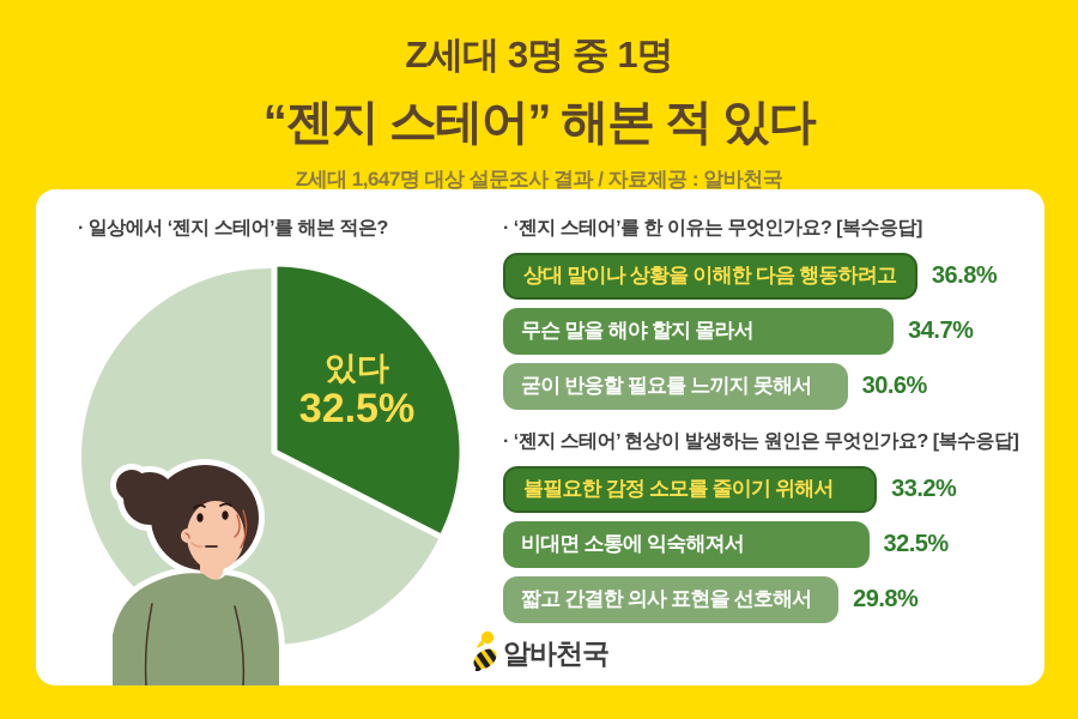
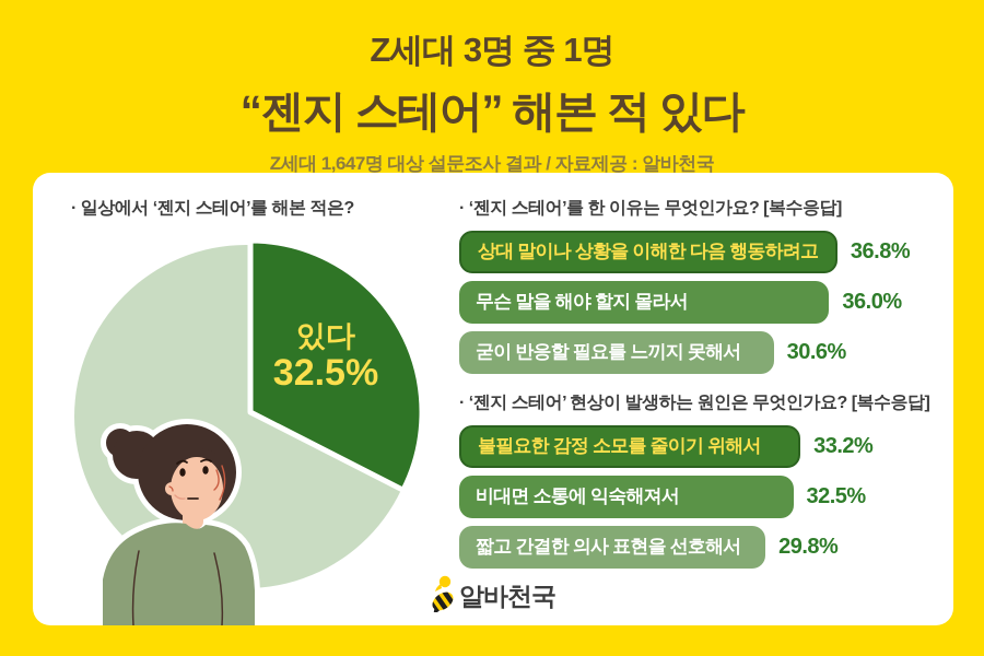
· ‘젠지 스테어’를 한 이유는 무엇인가요? [복수응답]/무슨 말을 해야 할지 몰라서: 34.7% -> 36.0%
